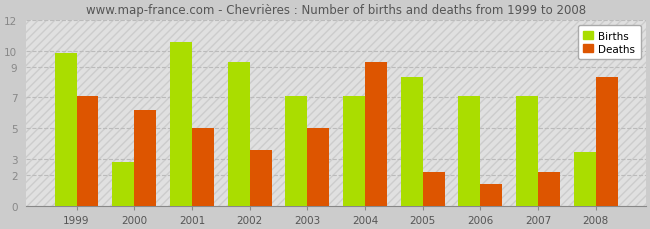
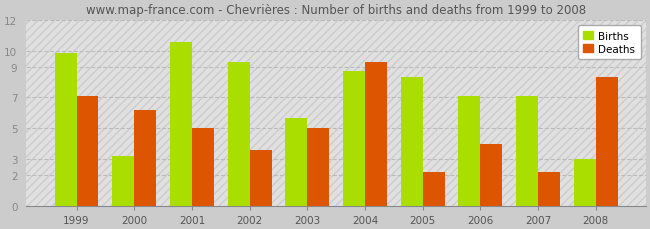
Births/2000: 2.8 -> 3.2
Births/2003: 7.1 -> 5.7
Births/2004: 7.1 -> 8.7
Deaths/2006: 1.4 -> 4.0
Births/2008: 3.5 -> 3.0
